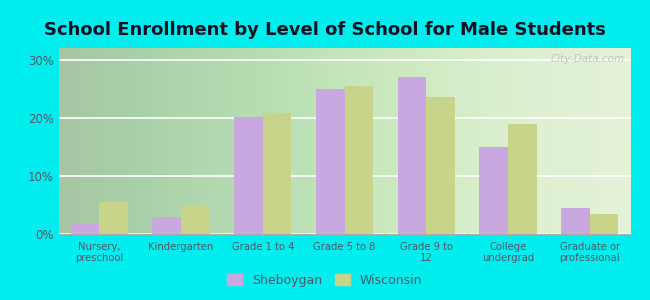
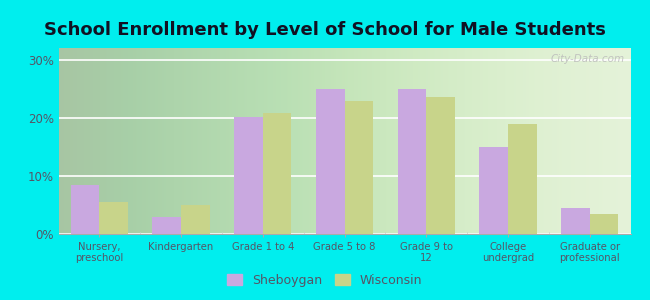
Sheboygan/Nursery, preschool: 1.8% -> 8.5%
Wisconsin/Grade 5 to 8: 25.4% -> 22.8%
Sheboygan/Grade 9 to 12: 27.0% -> 25.0%
